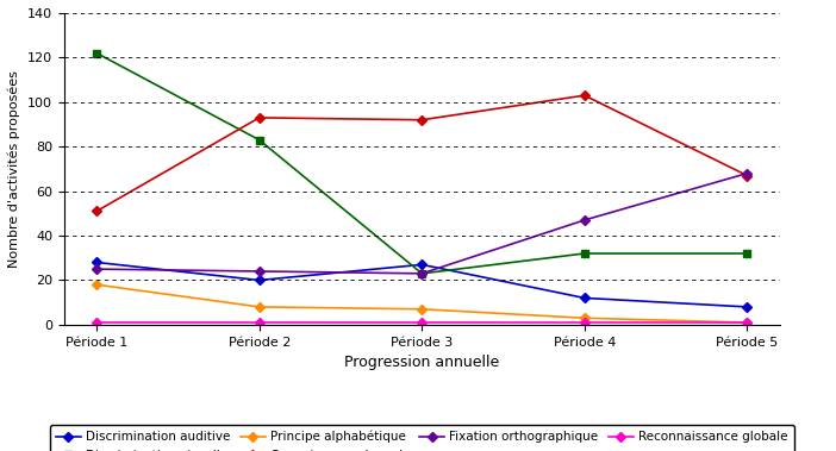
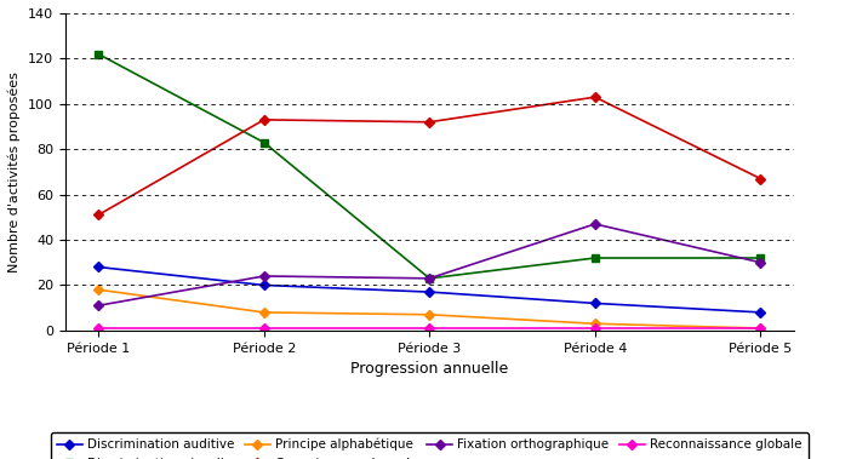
Fixation orthographique/Période 1: 25 -> 11
Discrimination auditive/Période 3: 27 -> 17
Fixation orthographique/Période 5: 68 -> 30
